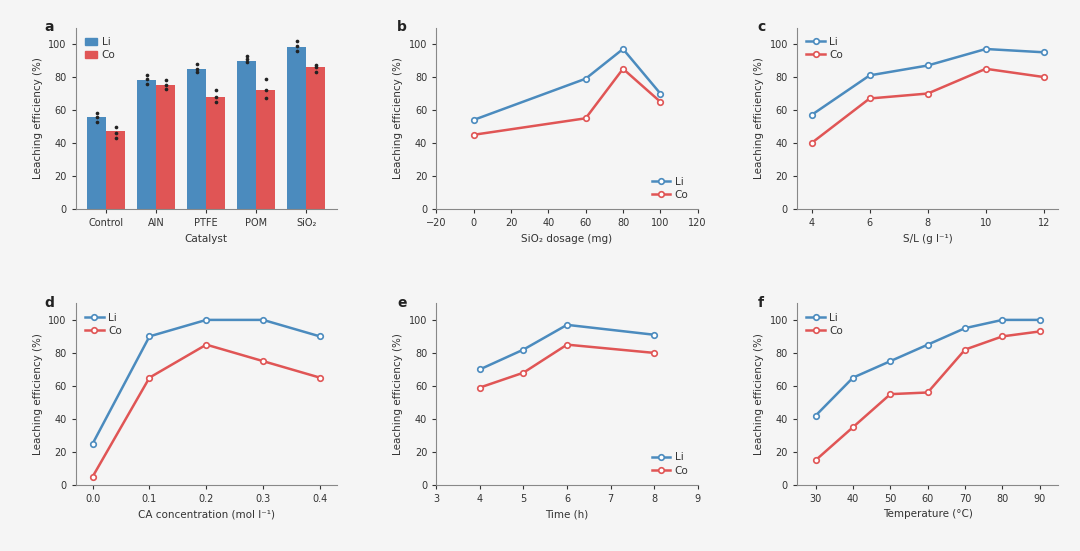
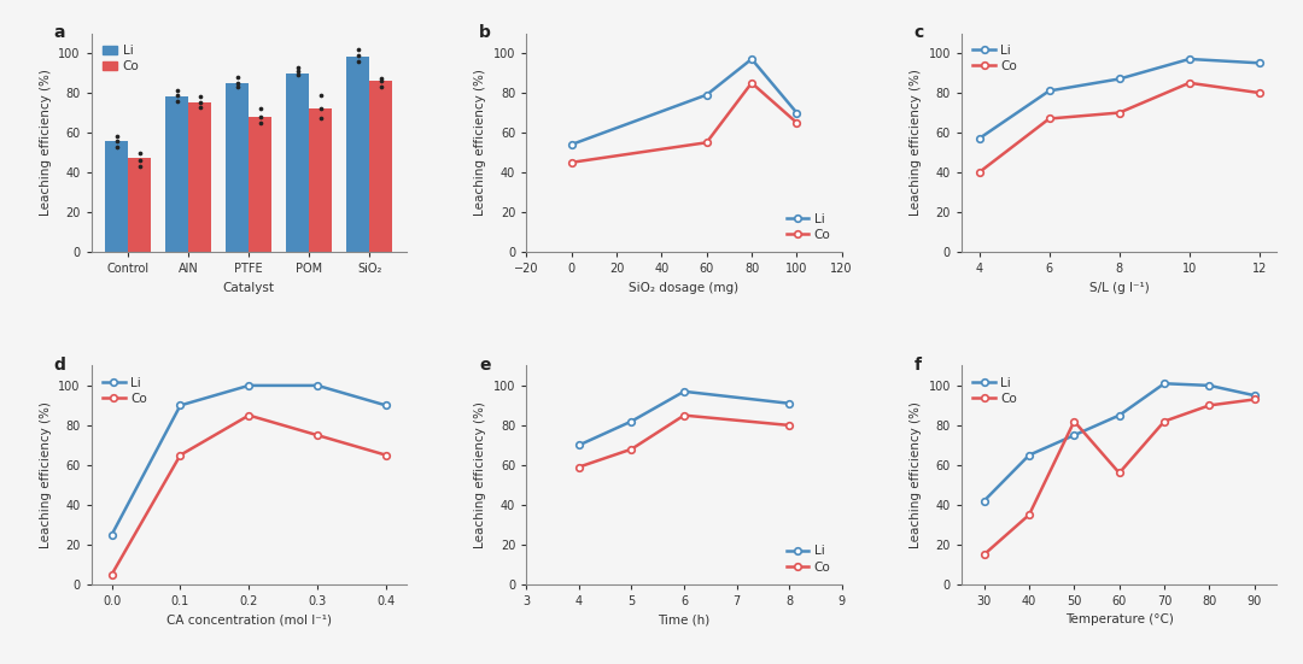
Co/50: 55 -> 82
Li/70: 95 -> 101
Li/90: 100 -> 95
